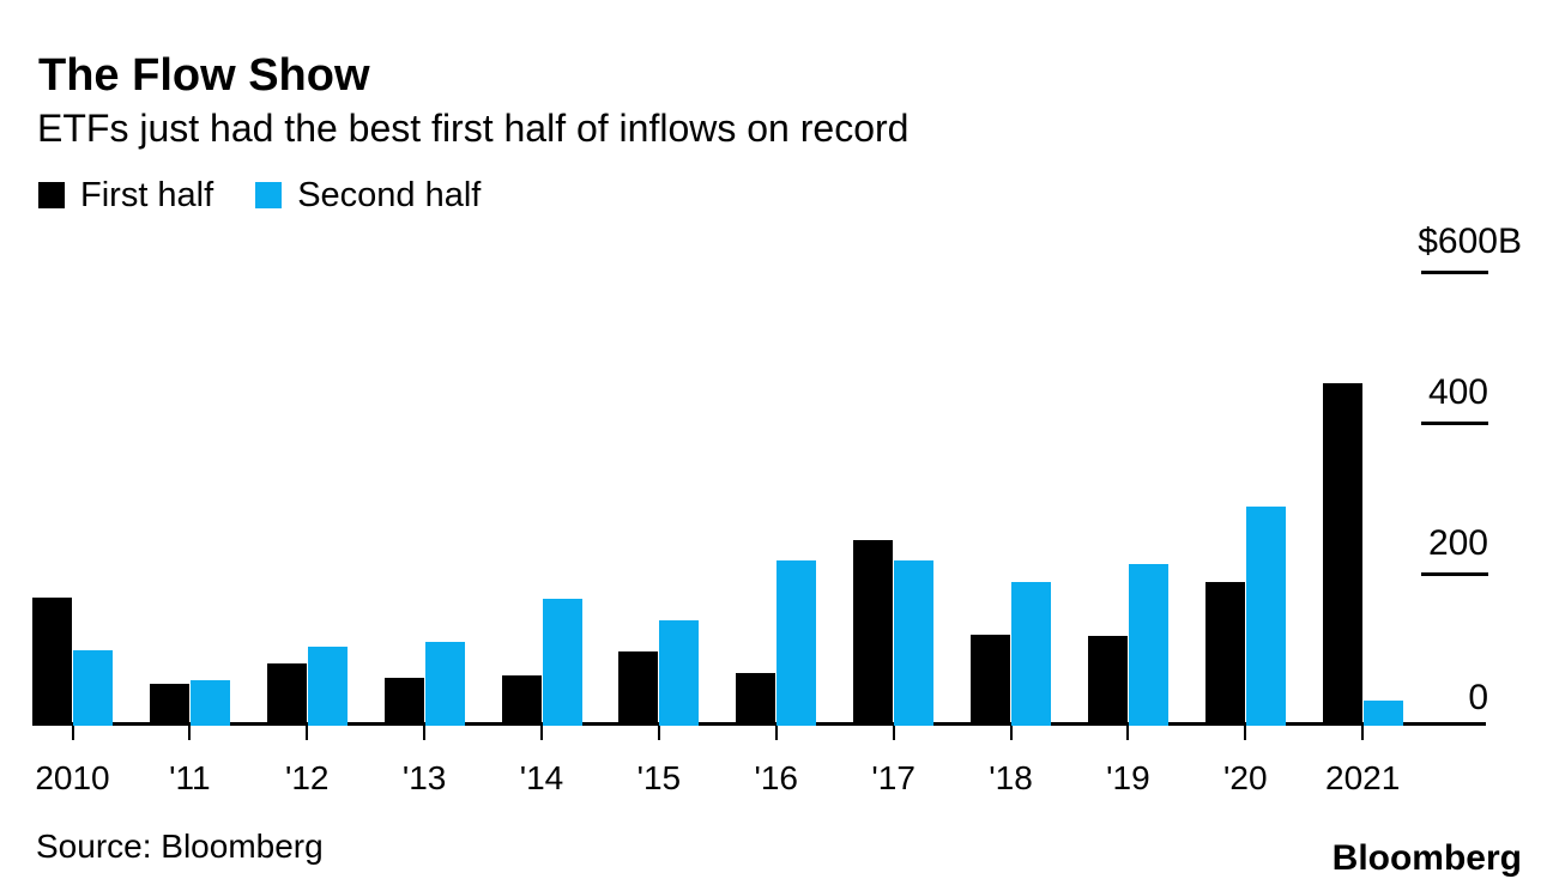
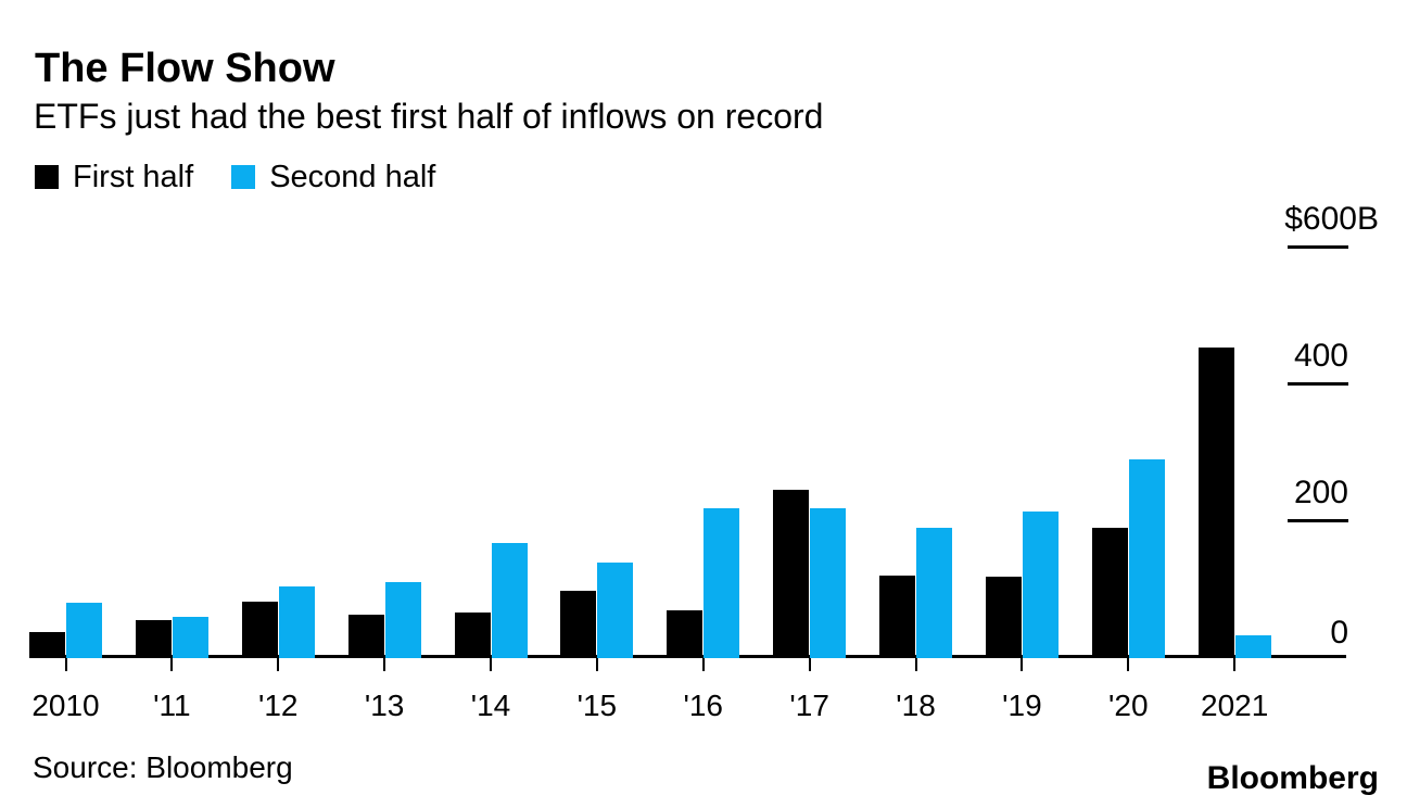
First half/2010: 170 -> 40
Second half/2010: 100 -> 80
